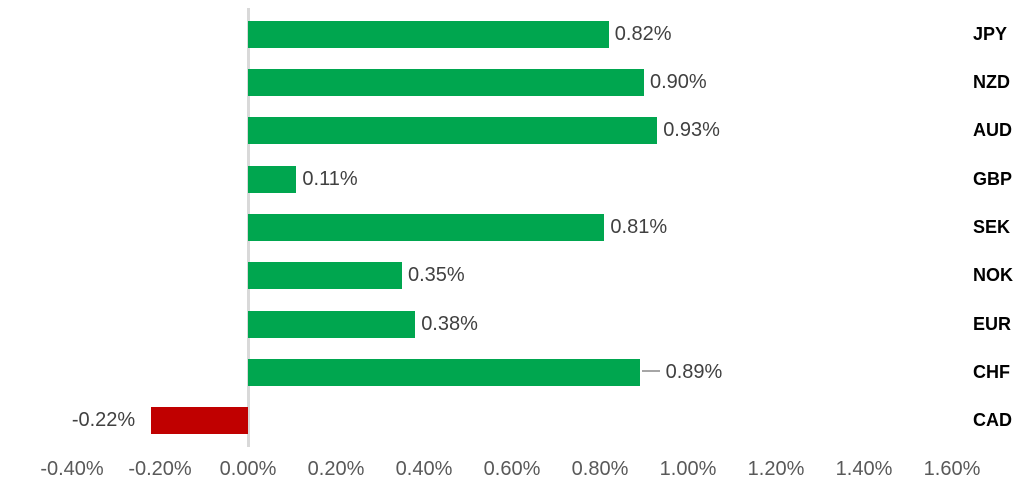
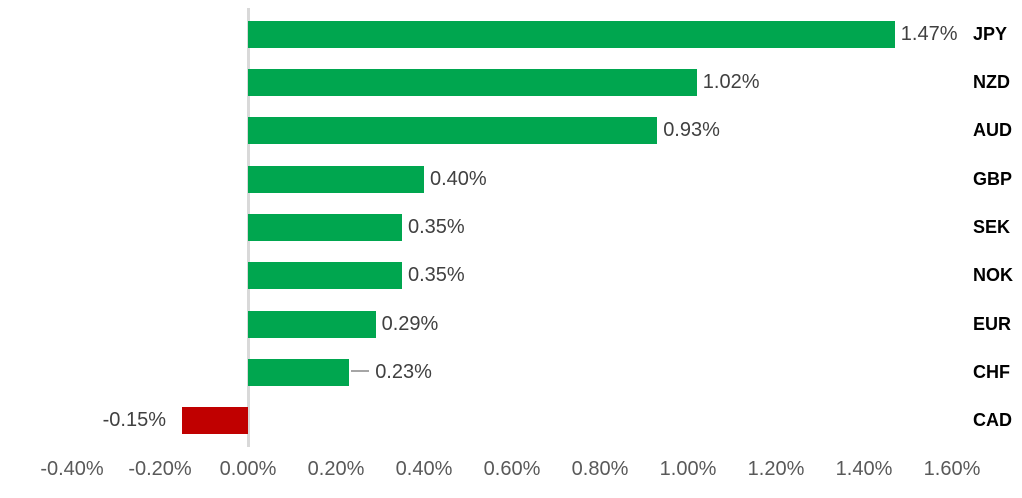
JPY: 0.82% -> 1.47%
NZD: 0.90% -> 1.02%
GBP: 0.11% -> 0.40%
SEK: 0.81% -> 0.35%
EUR: 0.38% -> 0.29%
CHF: 0.89% -> 0.23%
CAD: -0.22% -> -0.15%
